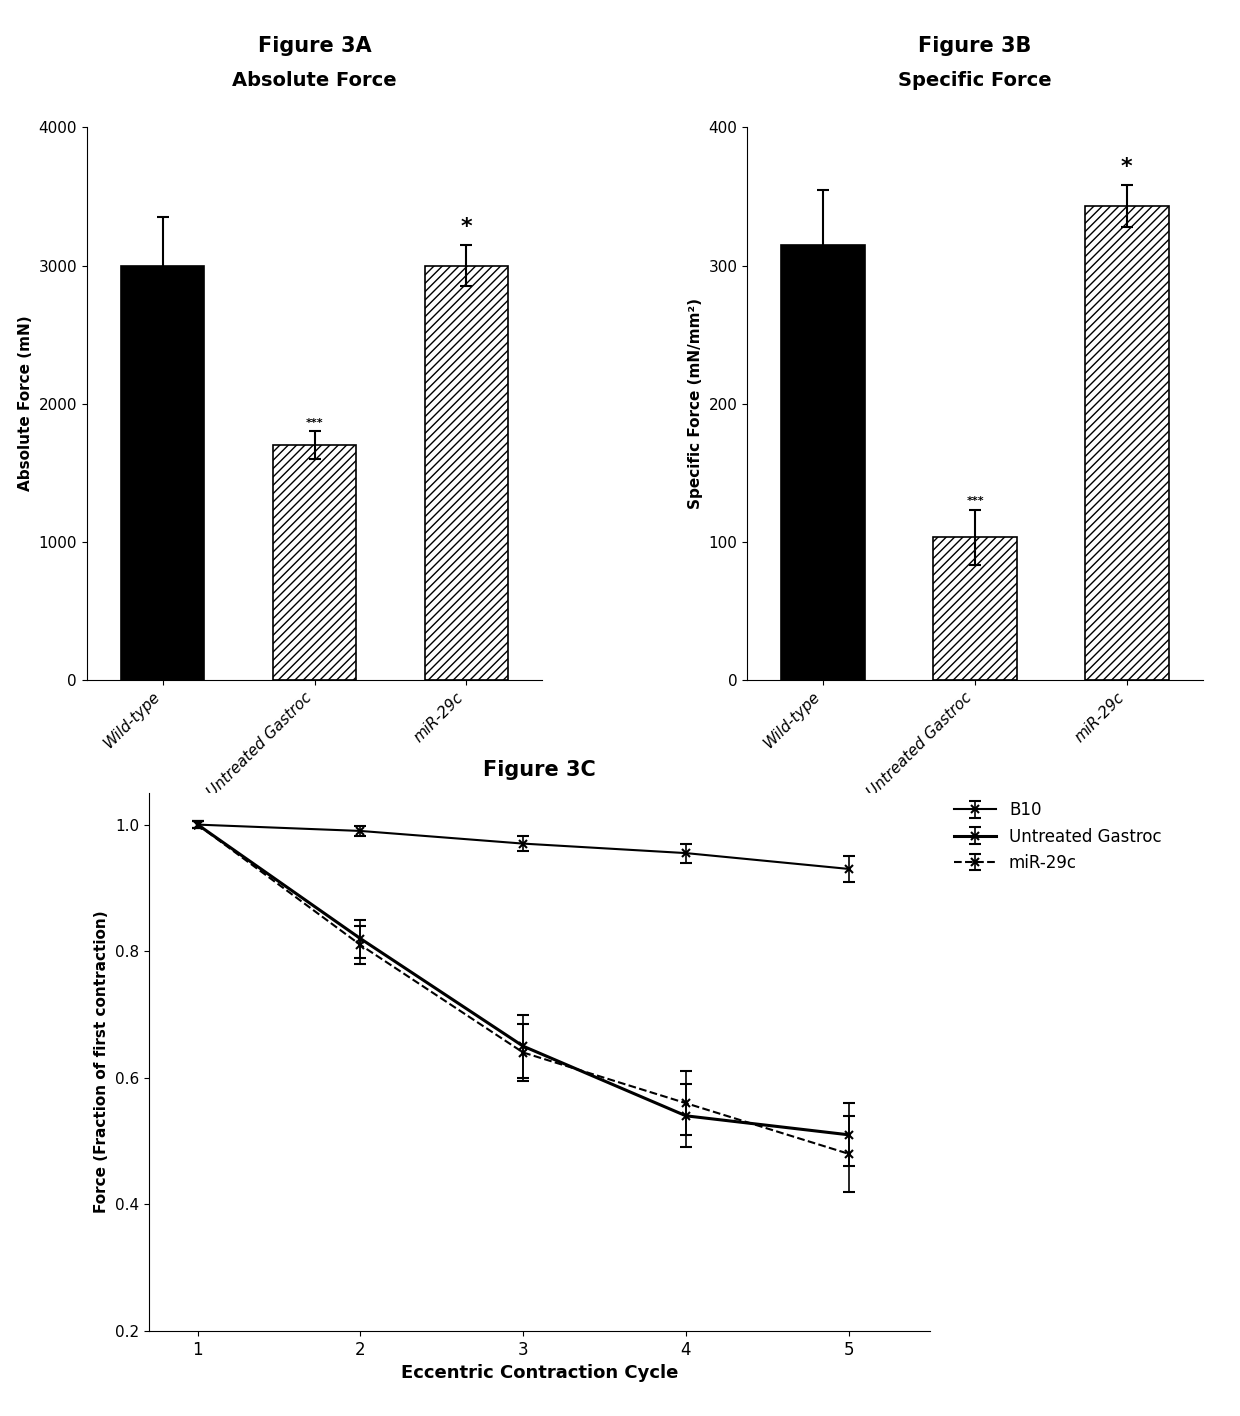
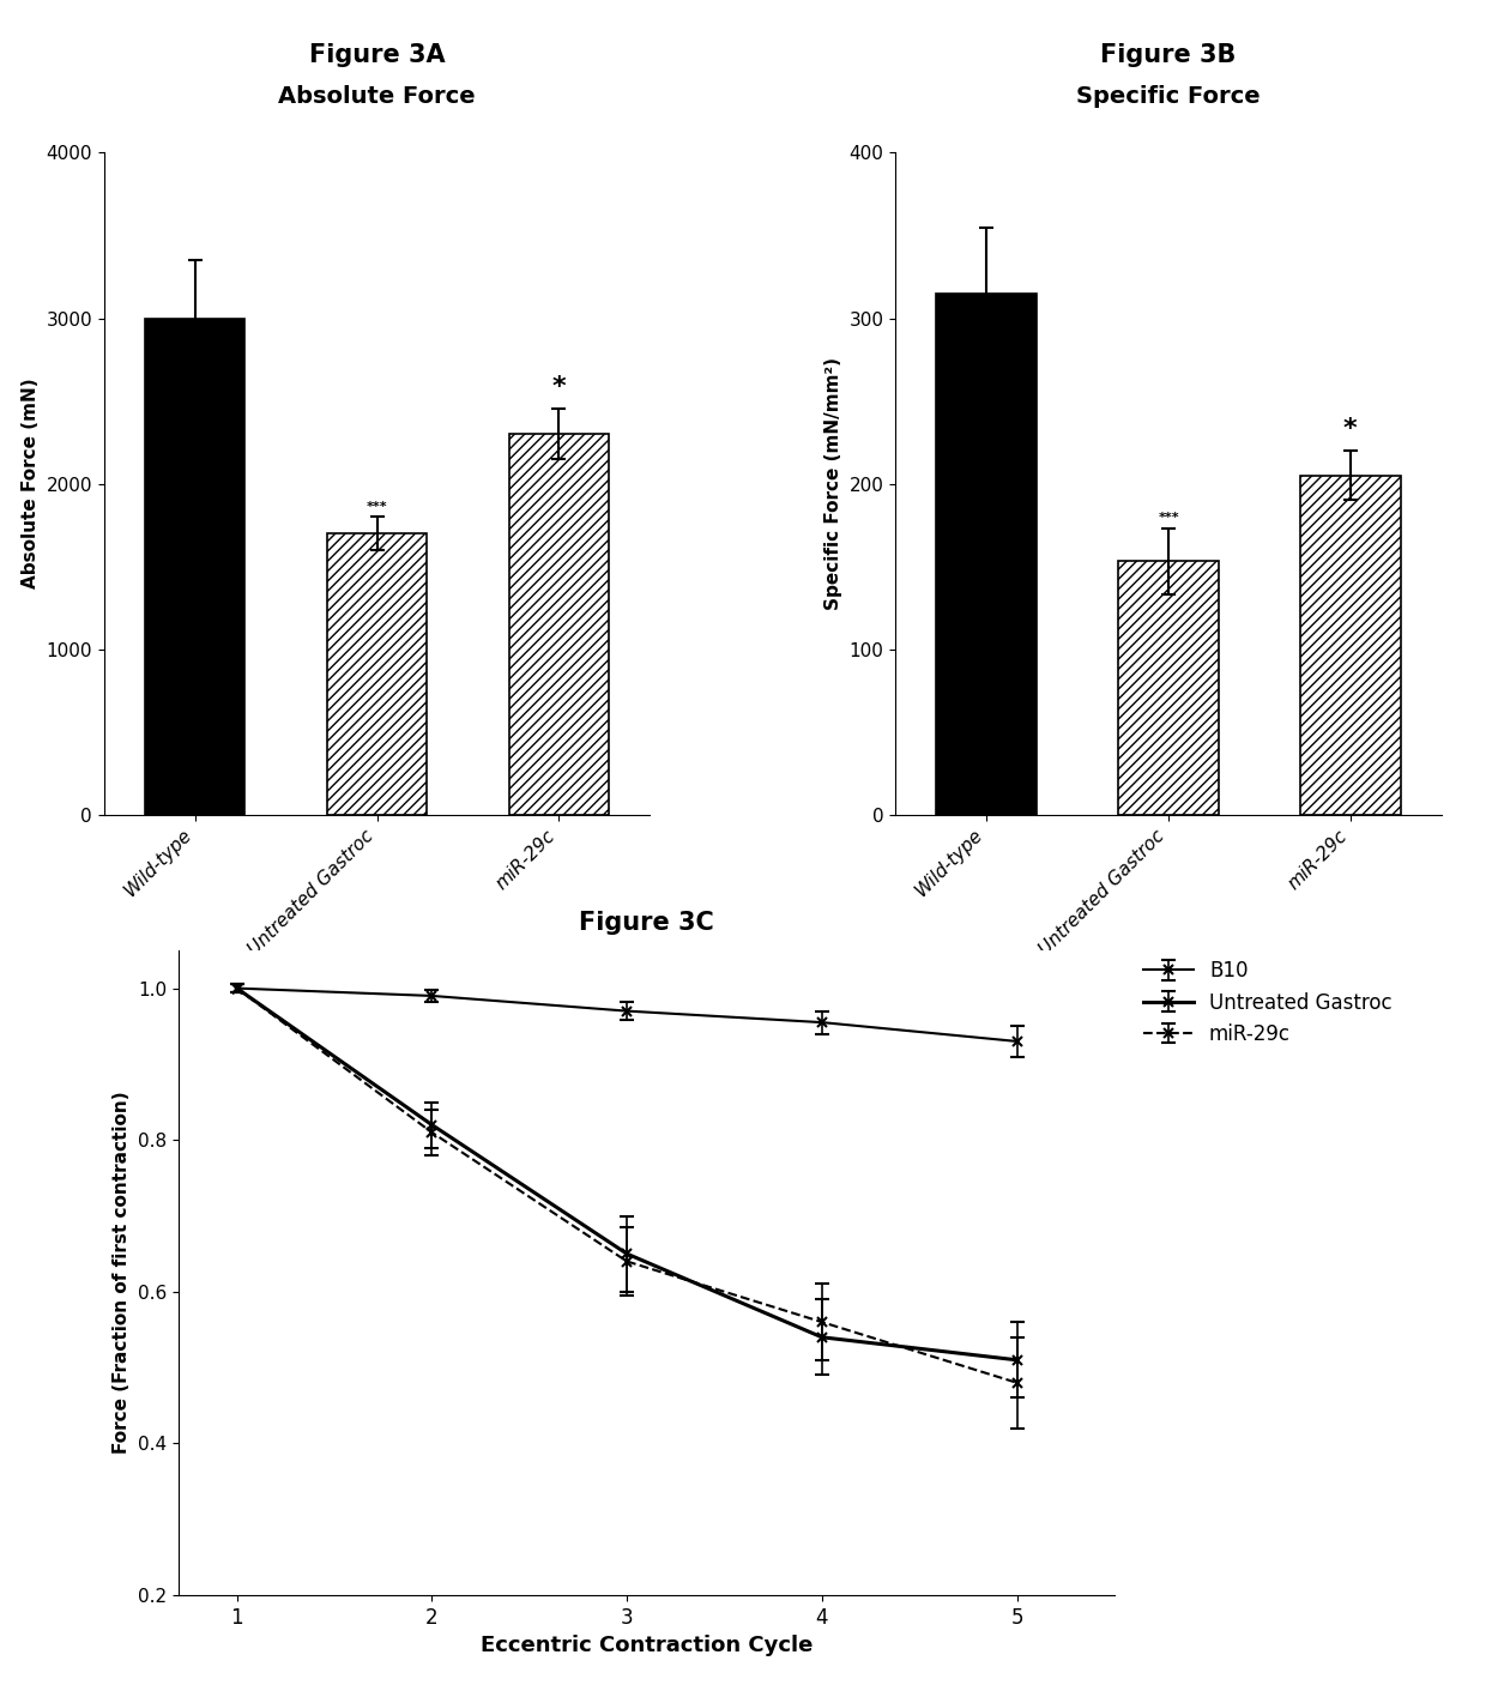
Absolute Force/miR-29c: 3000 -> 2300
Specific Force/Untreated Gastroc: 103 -> 153
Specific Force/miR-29c: 343 -> 205
